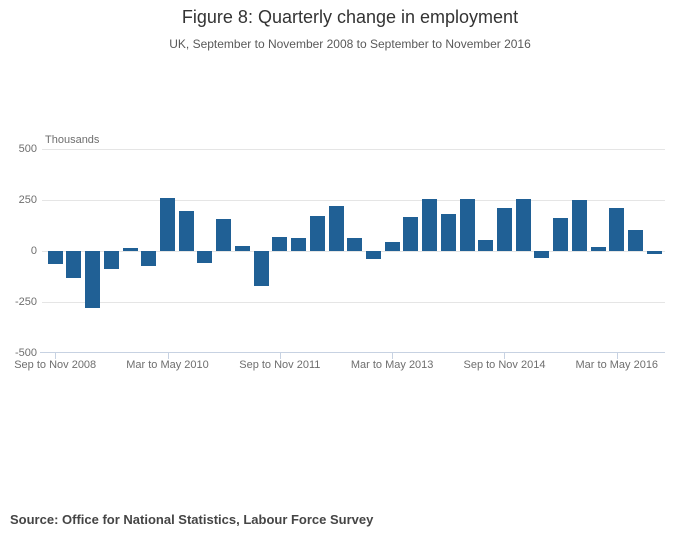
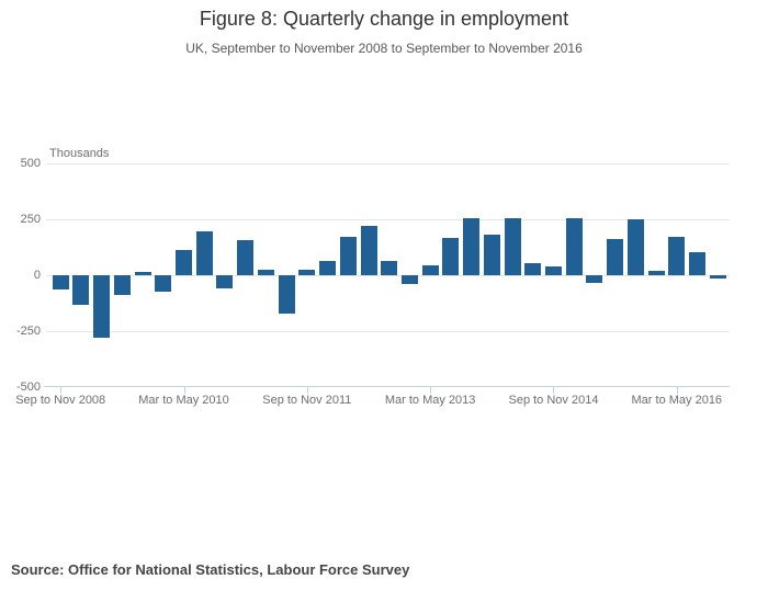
Mar to May 2010: 260 -> 110
Sep to Nov 2011: 70 -> 30
Sep to Nov 2014: 210 -> 40
Mar to May 2016: 210 -> 170
